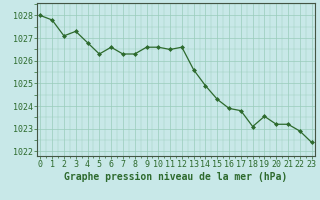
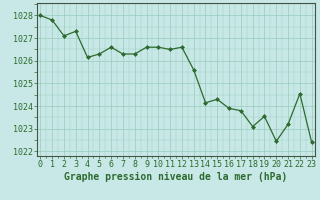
4: 1026.80 -> 1026.15
14: 1024.90 -> 1024.15
20: 1023.20 -> 1022.45
22: 1022.90 -> 1024.55
